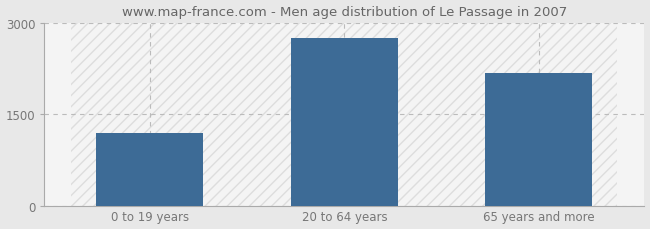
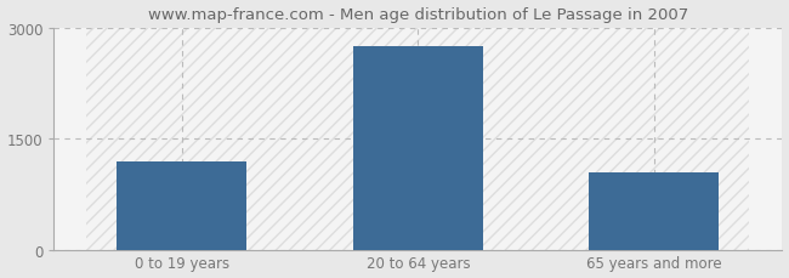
65 years and more: 2180 -> 1050
